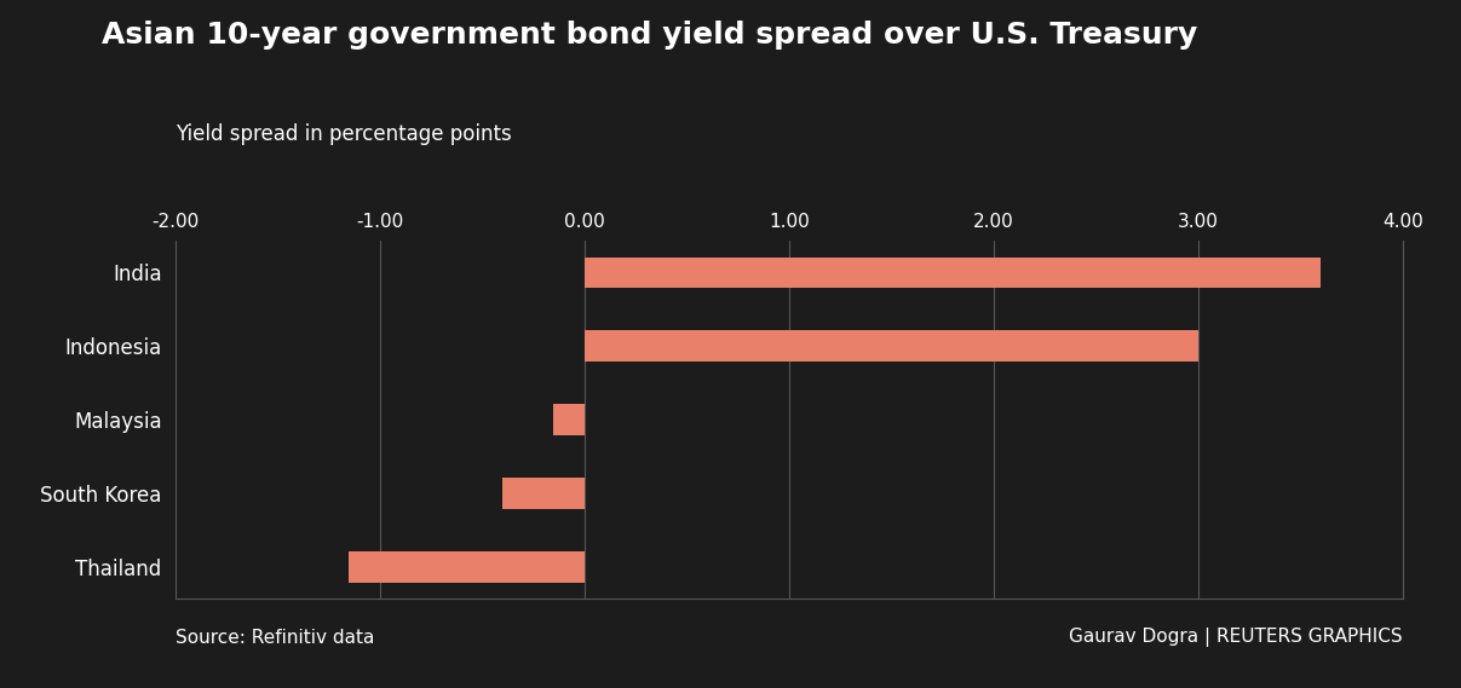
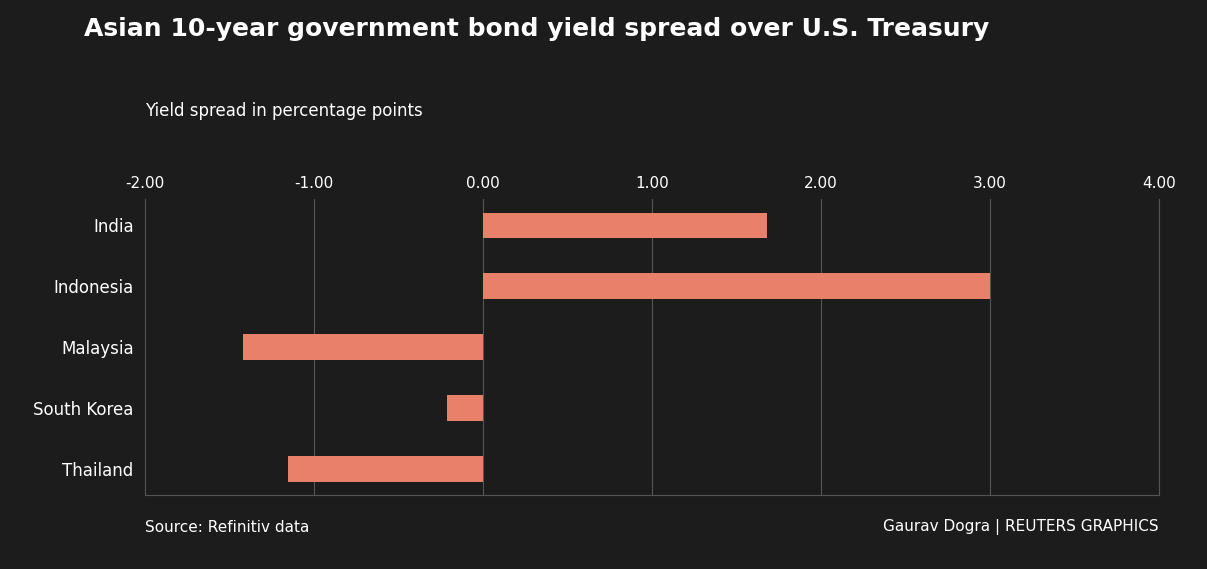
India: 3.60 -> 1.68
Malaysia: -0.15 -> -1.42
South Korea: -0.40 -> -0.21
